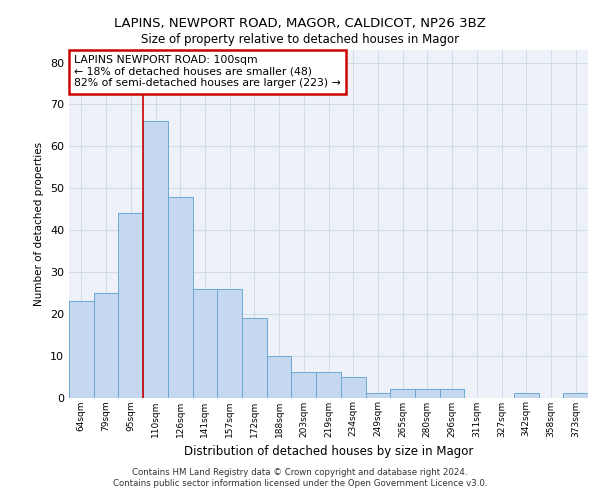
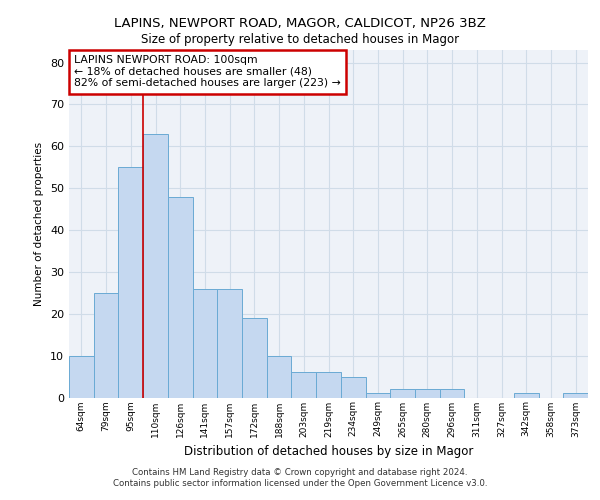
64sqm: 23 -> 10
95sqm: 44 -> 55
110sqm: 66 -> 63
